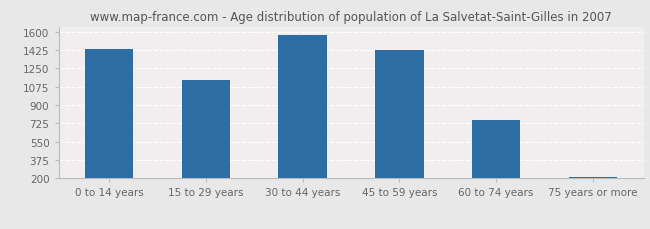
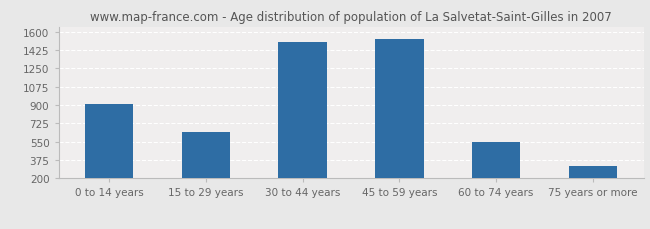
0 to 14 years: 1430 -> 910
15 to 29 years: 1140 -> 640
30 to 44 years: 1570 -> 1500
45 to 59 years: 1430 -> 1530
60 to 74 years: 760 -> 550
75 years or more: 220 -> 320
